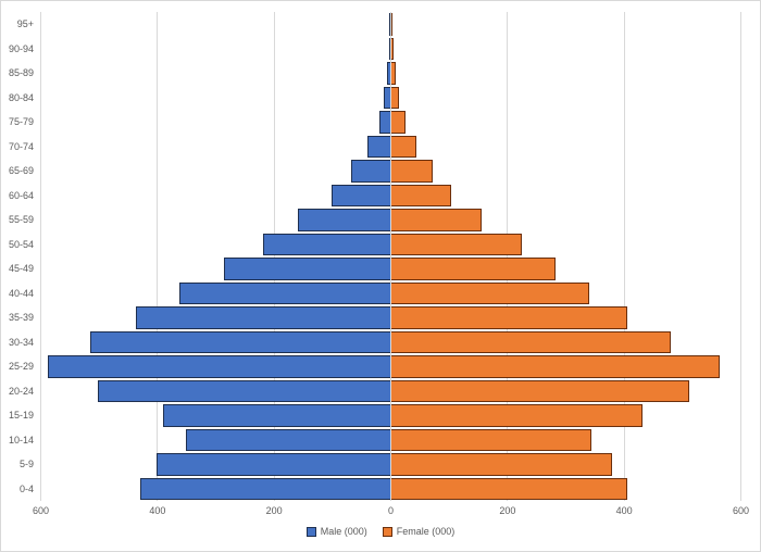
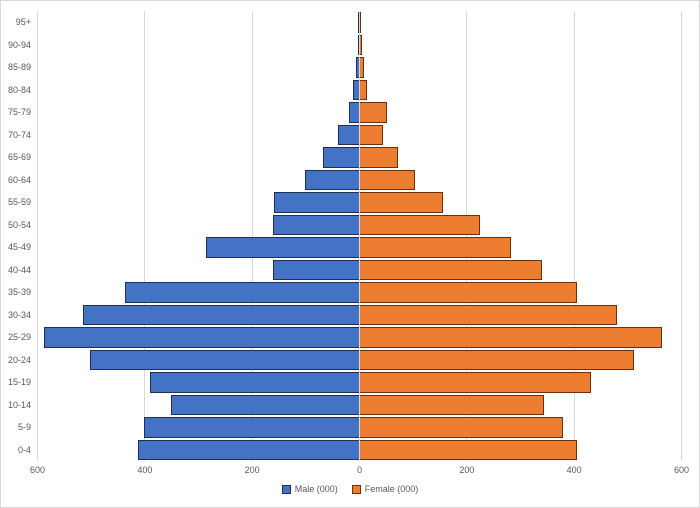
Female (000)/75-79: 20 -> 50
Male (000)/50-54: 220 -> 160
Male (000)/40-44: 360 -> 160
Male (000)/0-4: 430 -> 410
